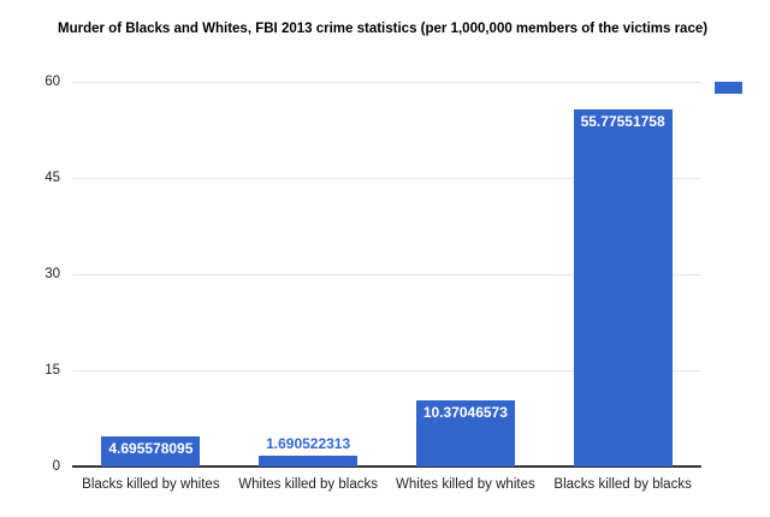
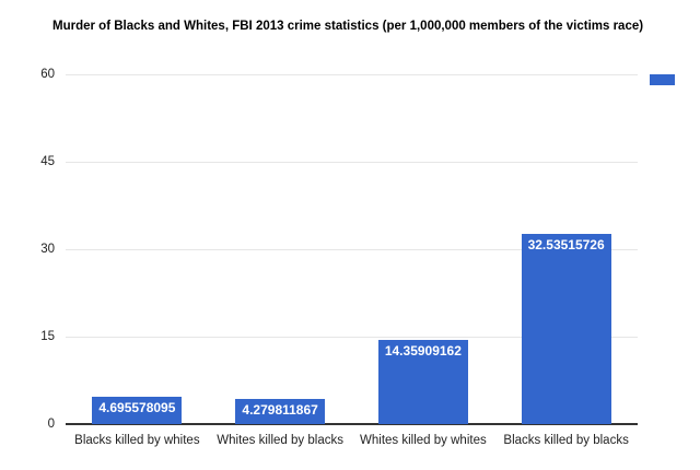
Whites killed by blacks: 1.690522313 -> 4.279811867
Whites killed by whites: 10.37046573 -> 14.35909162
Blacks killed by blacks: 55.77551758 -> 32.53515726
